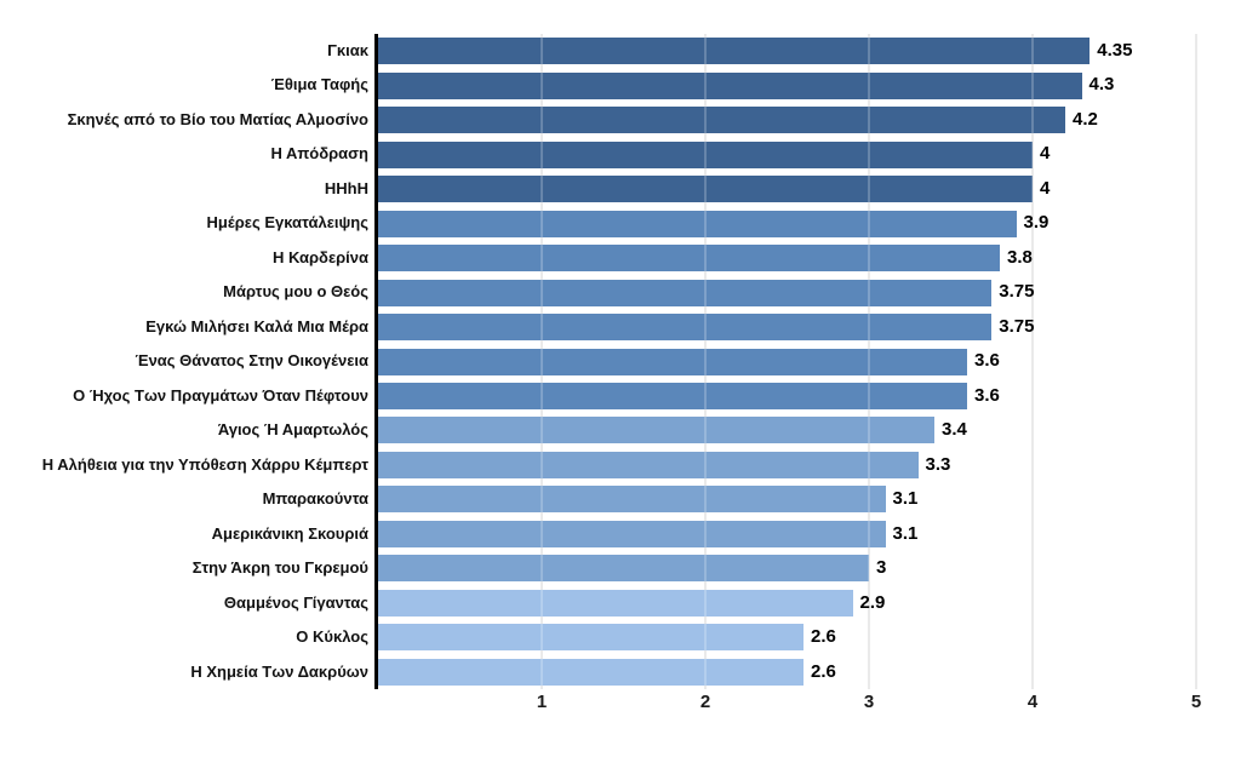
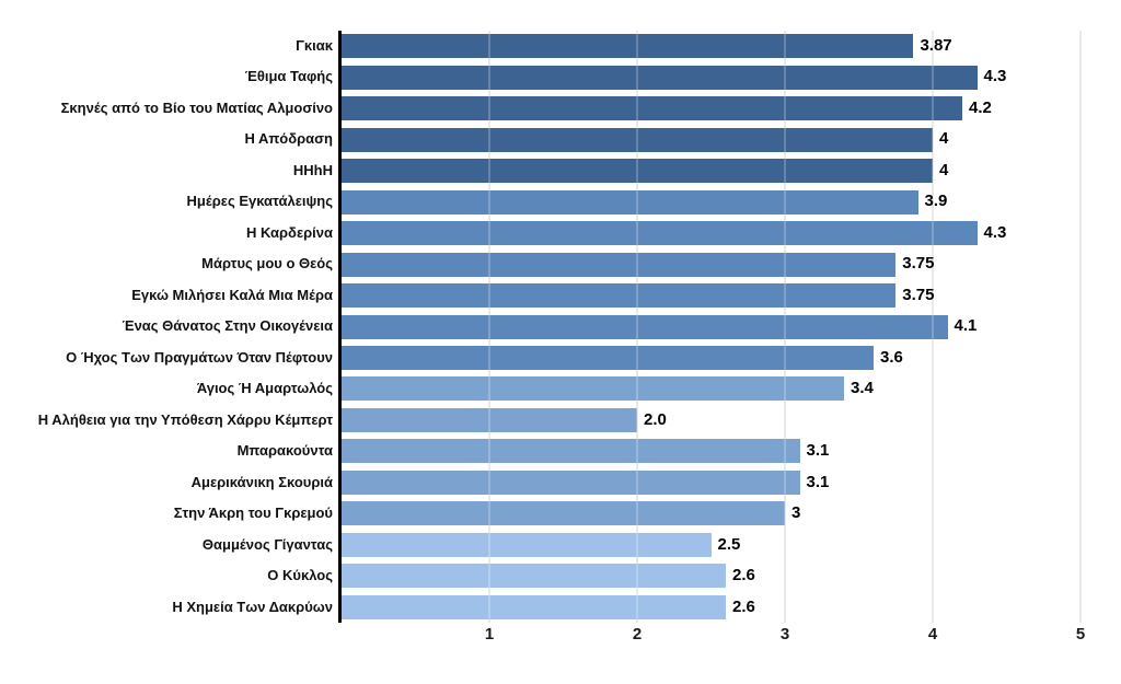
Γκιακ: 4.35 -> 3.87
Η Καρδερίνα: 3.8 -> 4.3
Ένας Θάνατος Στην Οικογένεια: 3.6 -> 4.1
Η Αλήθεια για την Υπόθεση Χάρρυ Κέμπερτ: 3.3 -> 2.0
Θαμμένος Γίγαντας: 2.9 -> 2.5
